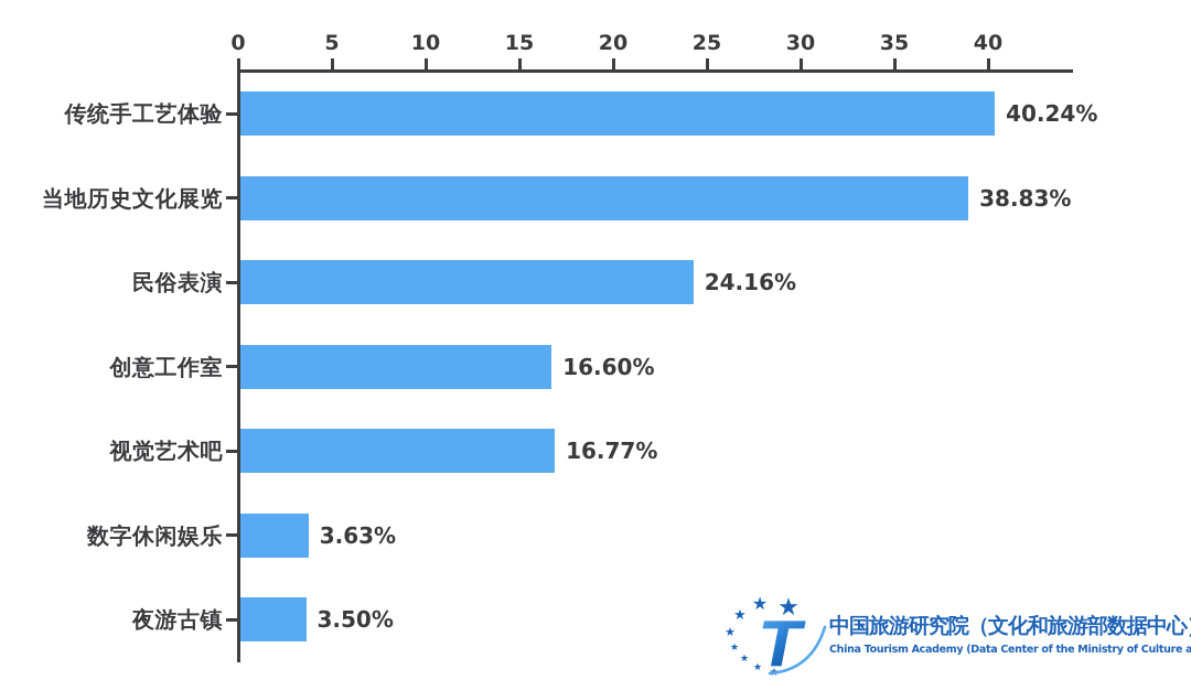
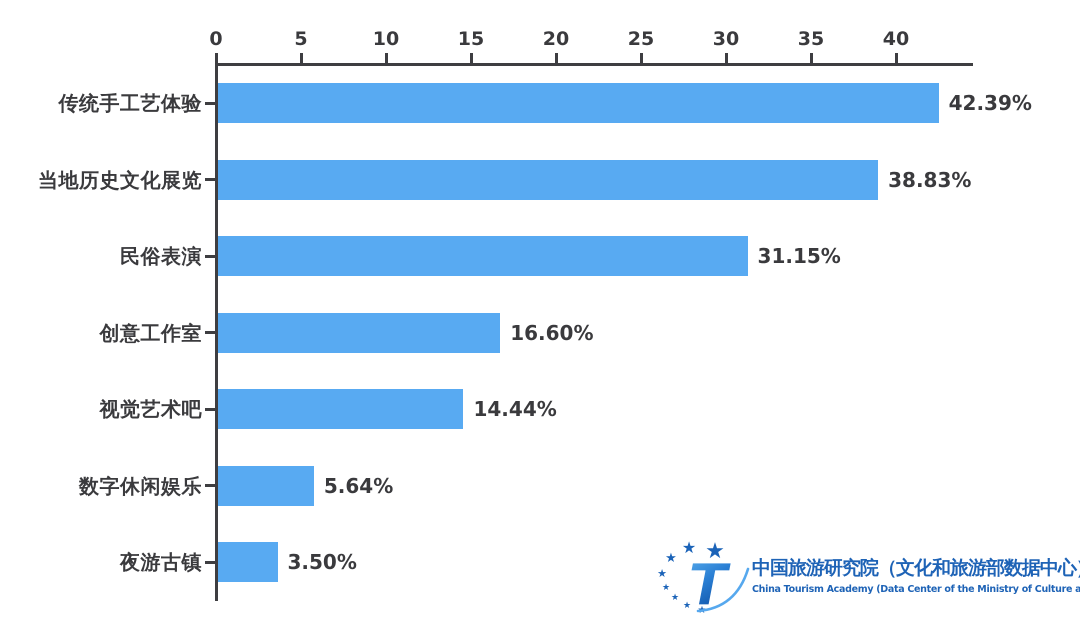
传统手工艺体验: 40.24% -> 42.39%
民俗表演: 24.16% -> 31.15%
视觉艺术吧: 16.77% -> 14.44%
数字休闲娱乐: 3.63% -> 5.64%
